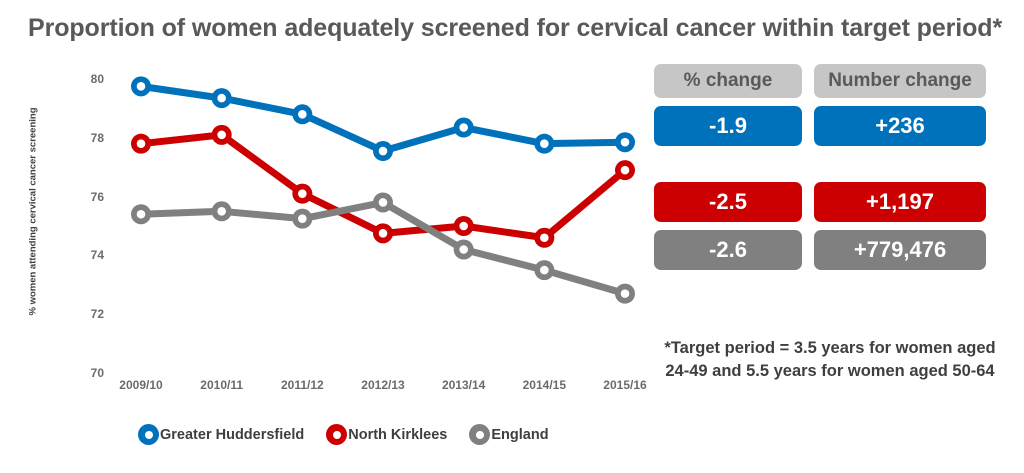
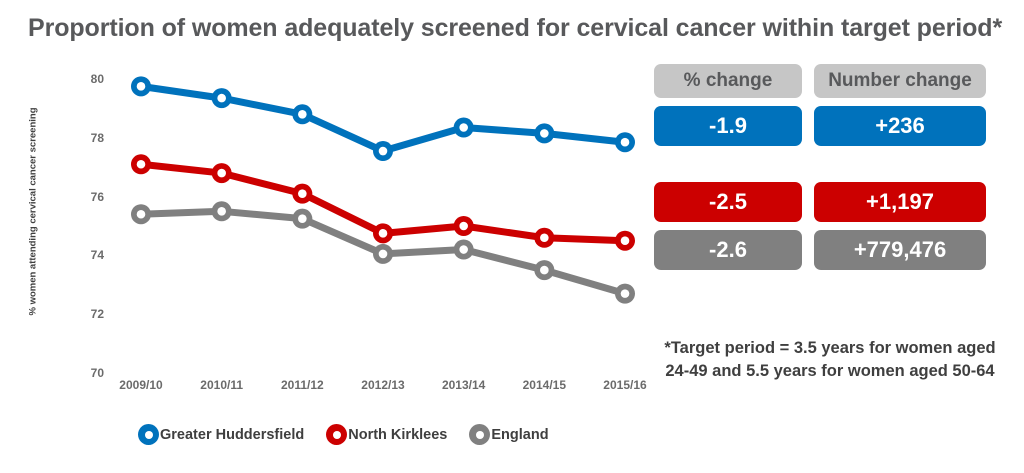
North Kirklees/2009/10: 77.8 -> 77.1
North Kirklees/2010/11: 78.1 -> 76.8
England/2012/13: 75.8 -> 74.0
Greater Huddersfield/2014/15: 77.8 -> 78.2
North Kirklees/2015/16: 76.9 -> 74.5
